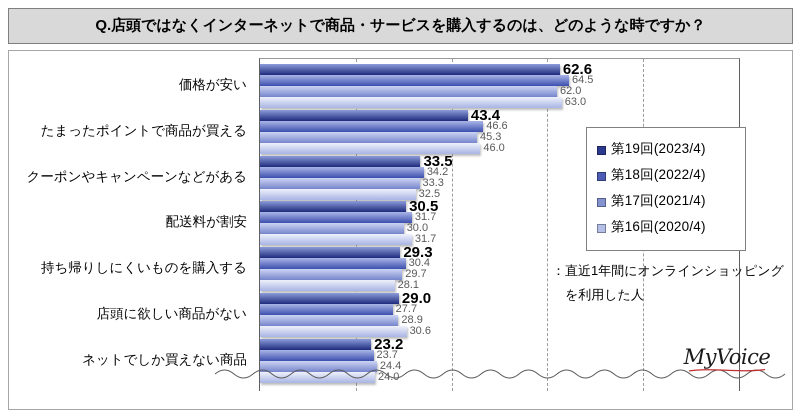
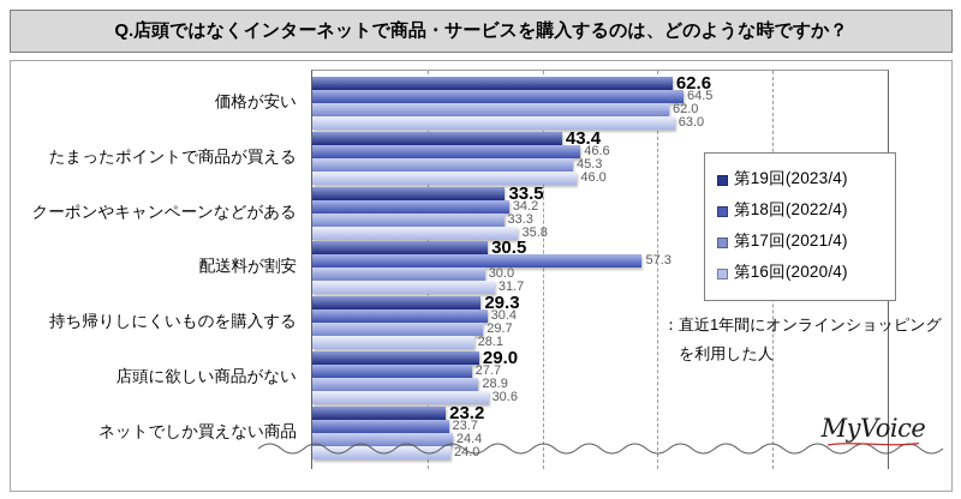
第16回(2020/4)/クーポンやキャンペーンなどがある: 32.5 -> 35.8
第18回(2022/4)/配送料が割安: 31.7 -> 57.3
